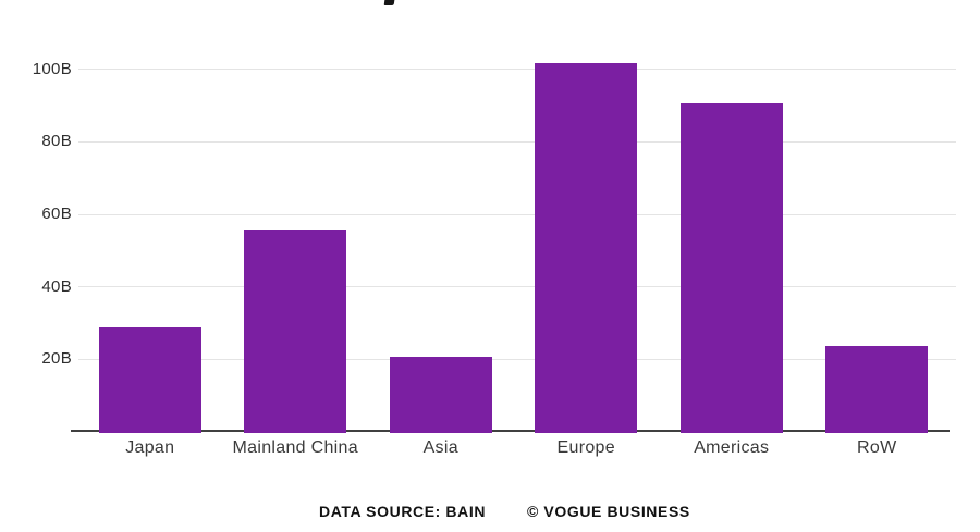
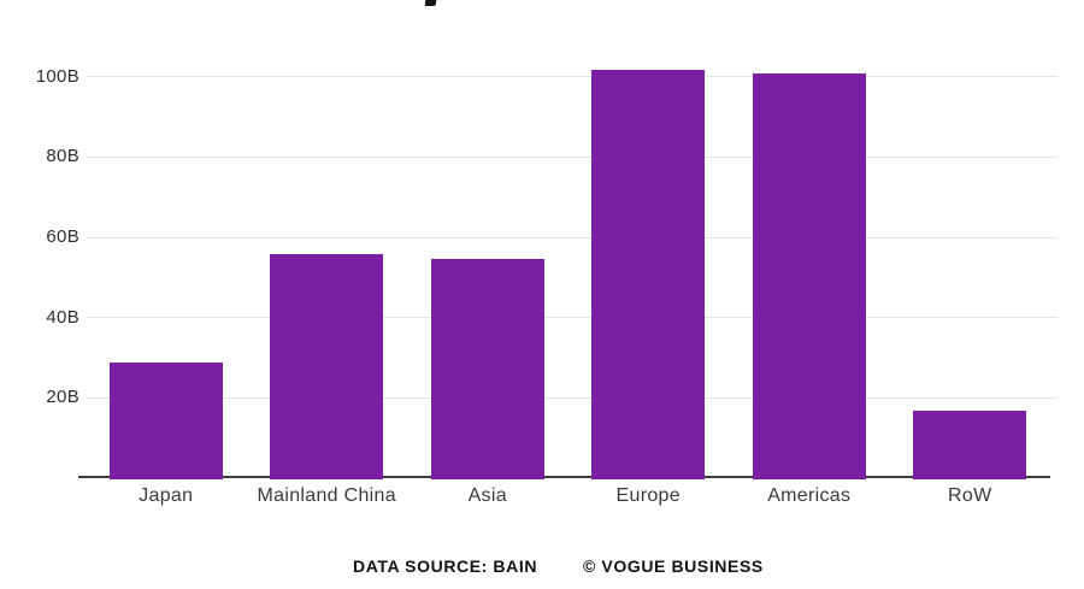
Asia: 21B -> 55B
Americas: 91B -> 101B
RoW: 24B -> 17B
